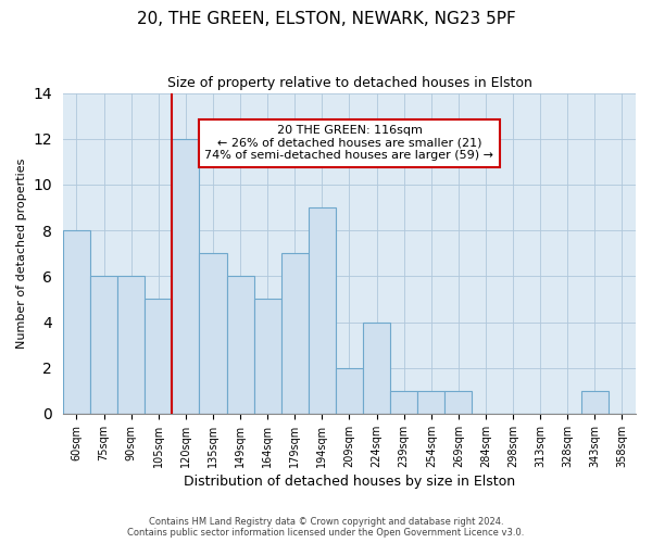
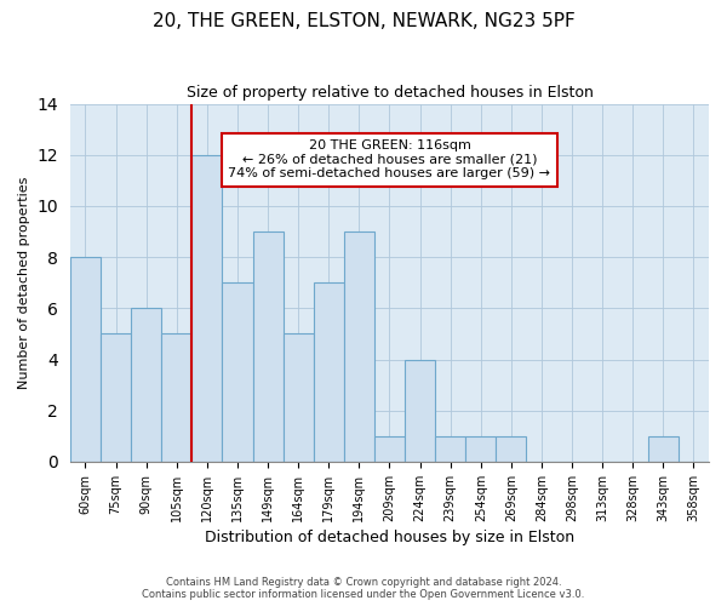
75sqm: 6 -> 5
149sqm: 6 -> 9
209sqm: 2 -> 1
